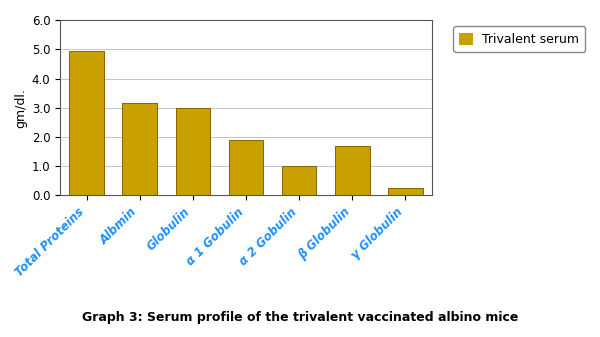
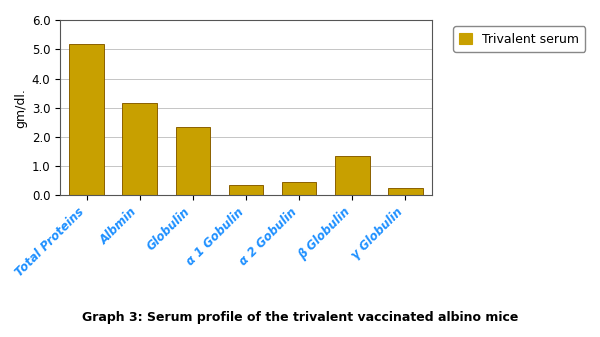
Total Proteins: 4.95 -> 5.20
Globulin: 3.00 -> 2.35
α 1 Gobulin: 1.90 -> 0.35
α 2 Gobulin: 1.00 -> 0.46
β Globulin: 1.70 -> 1.35
